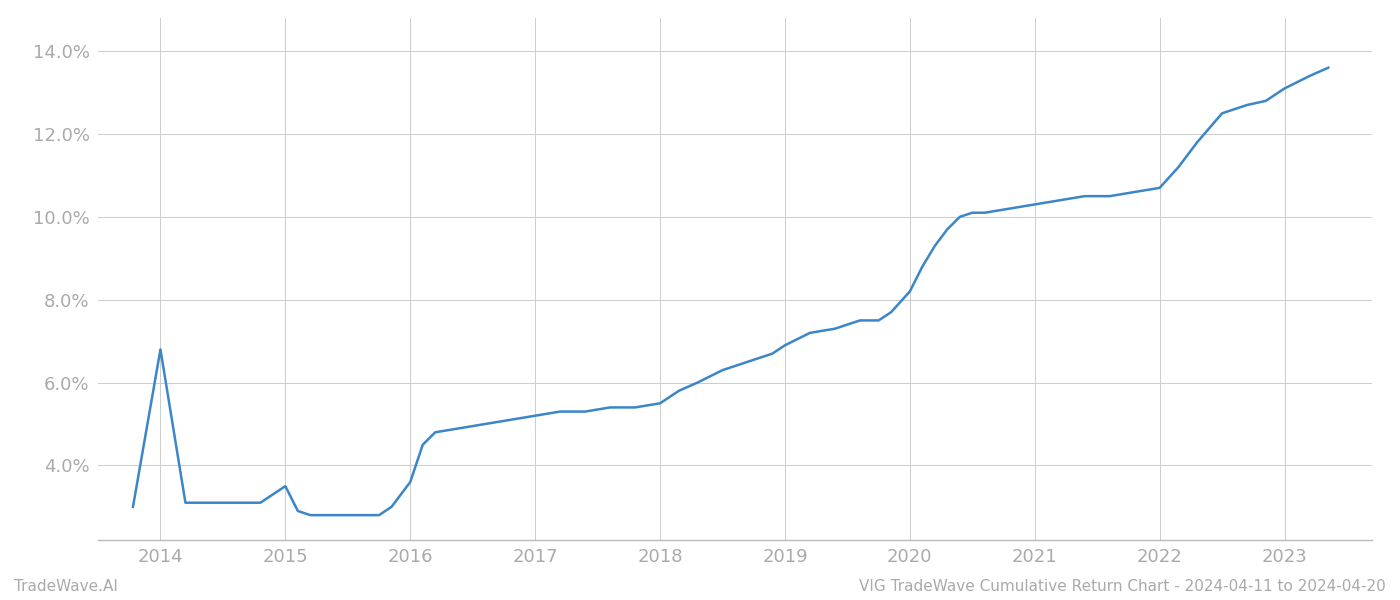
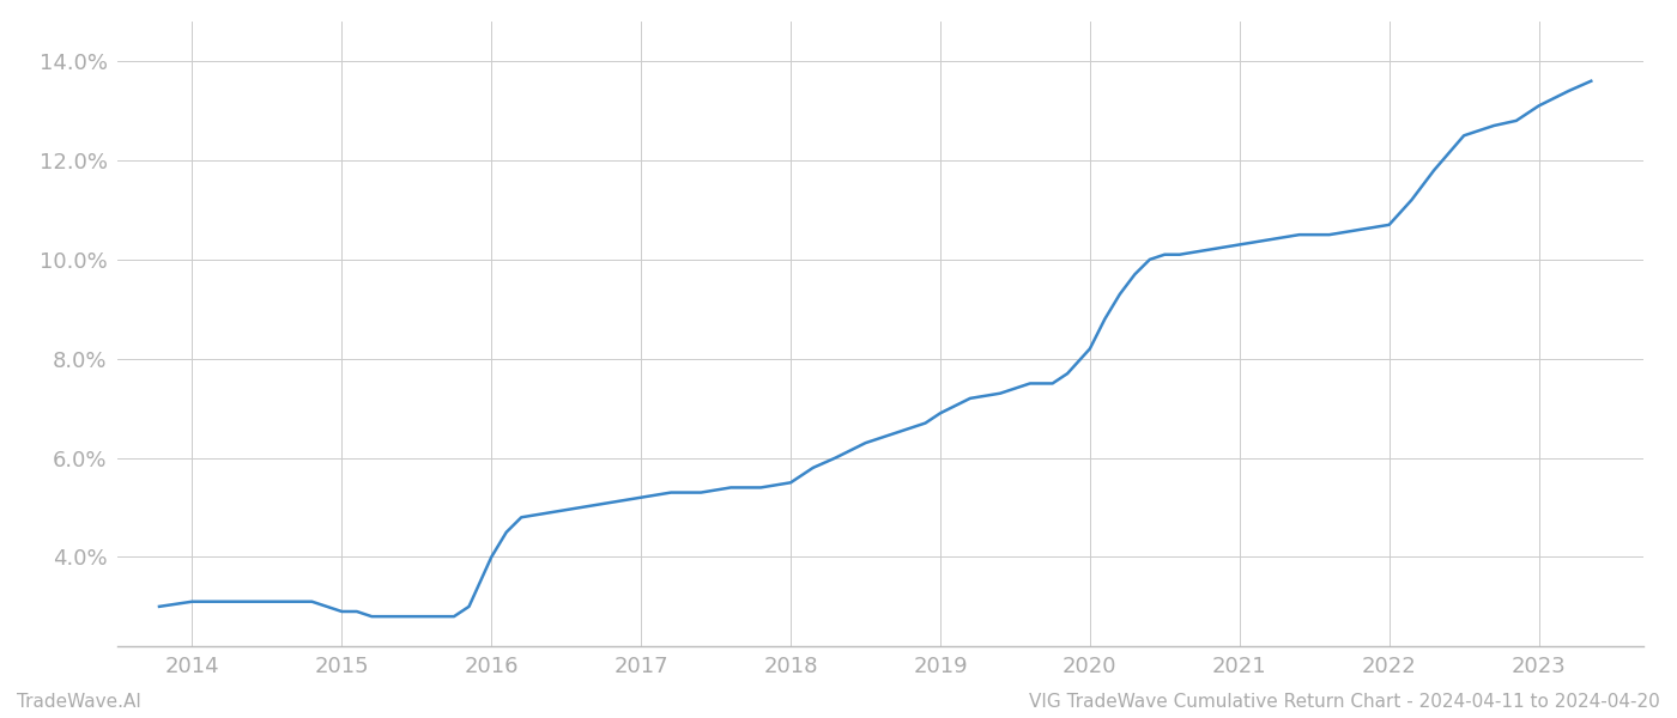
2014: 6.8% -> 3.1%
2015: 3.5% -> 2.9%
2016: 3.6% -> 4.0%
